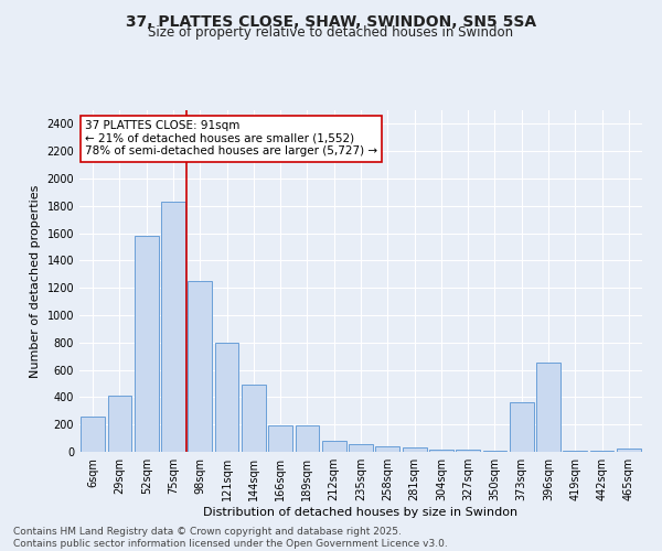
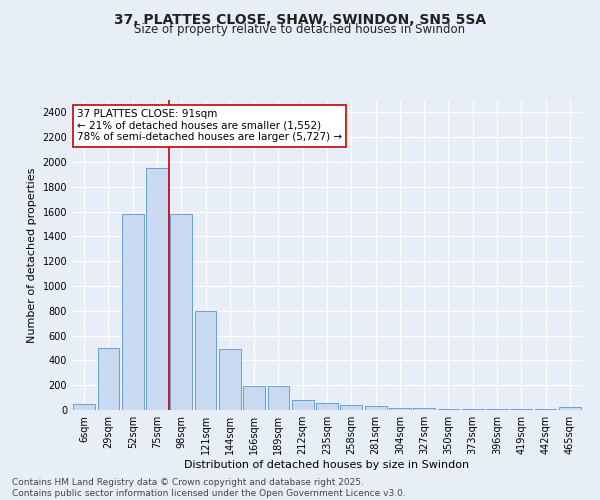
6sqm: 260 -> 50
29sqm: 410 -> 500
75sqm: 1830 -> 1950
98sqm: 1250 -> 1580
373sqm: 360 -> 10
396sqm: 650 -> 0
